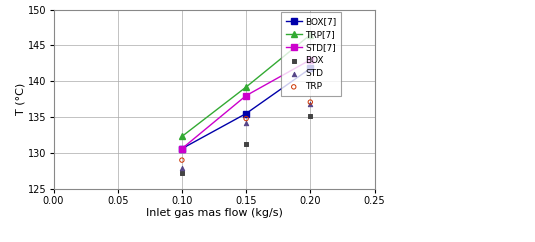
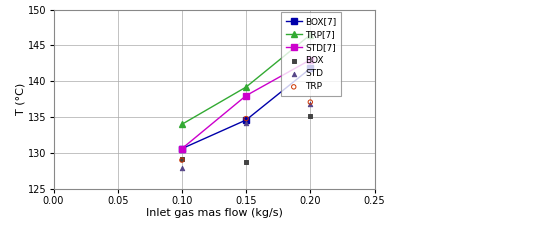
TRP[7]/0.10: 132.3 -> 134.0
BOX/0.10: 127.2 -> 129.2
BOX[7]/0.15: 135.5 -> 134.6
BOX/0.15: 131.2 -> 128.8
